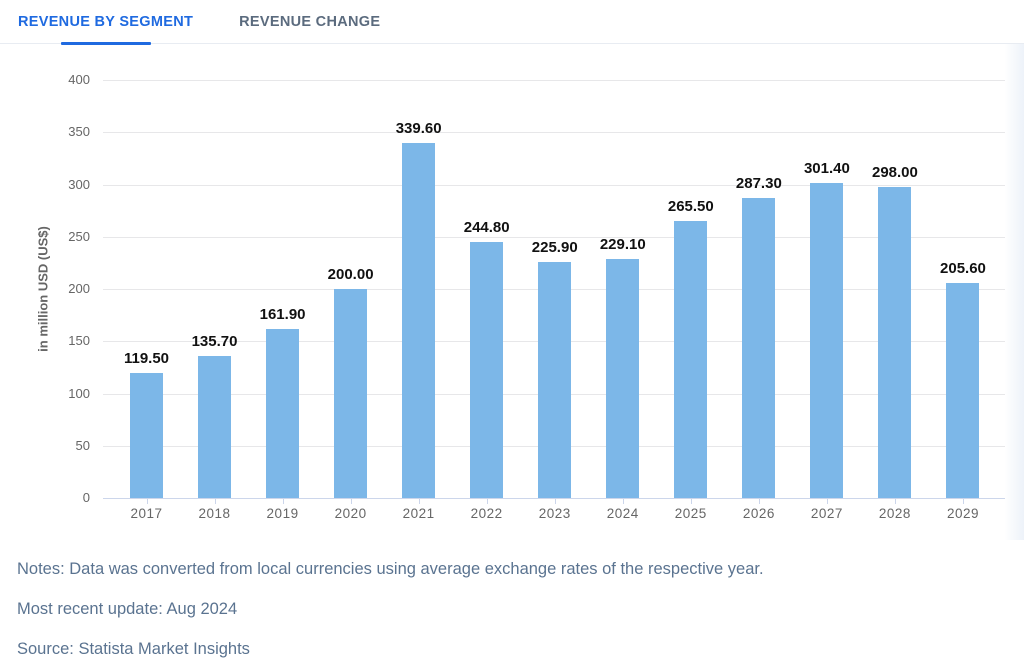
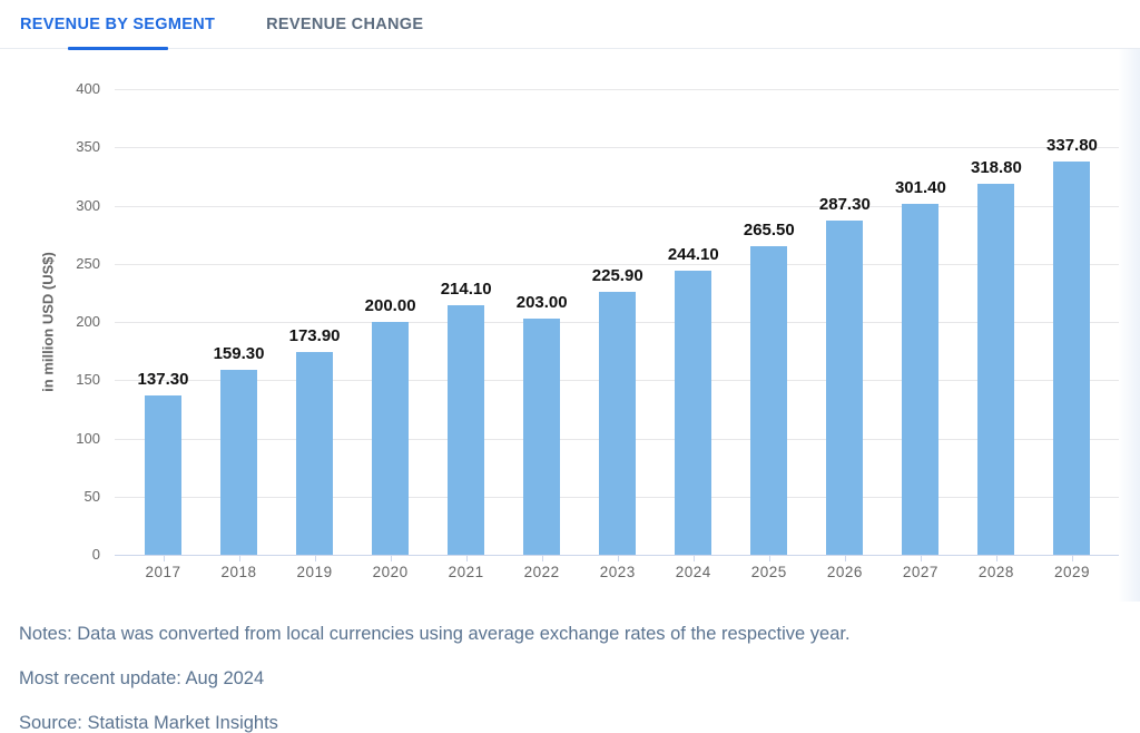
2017: 119.50 -> 137.30
2018: 135.70 -> 159.30
2019: 161.90 -> 173.90
2021: 339.60 -> 214.10
2022: 244.80 -> 203.00
2024: 229.10 -> 244.10
2028: 298.00 -> 318.80
2029: 205.60 -> 337.80
